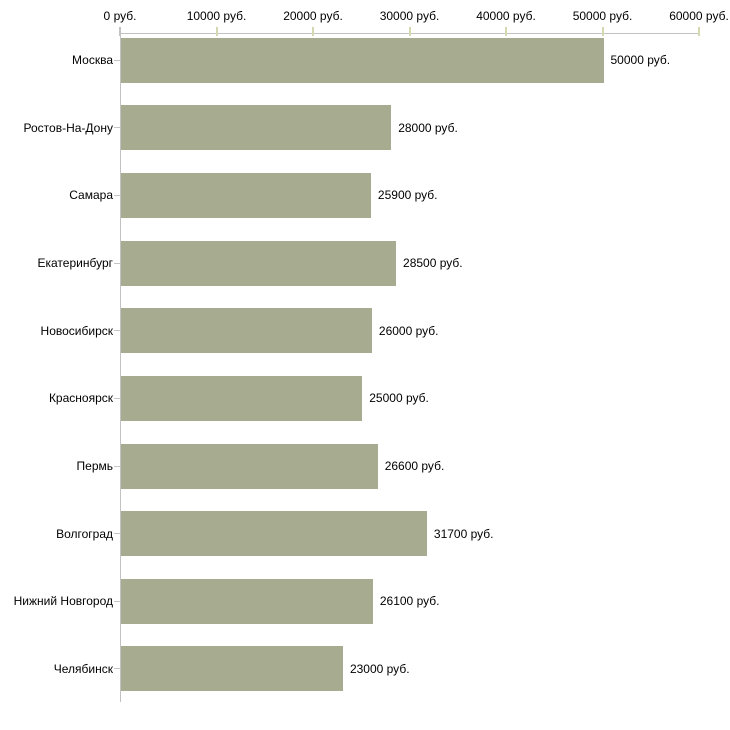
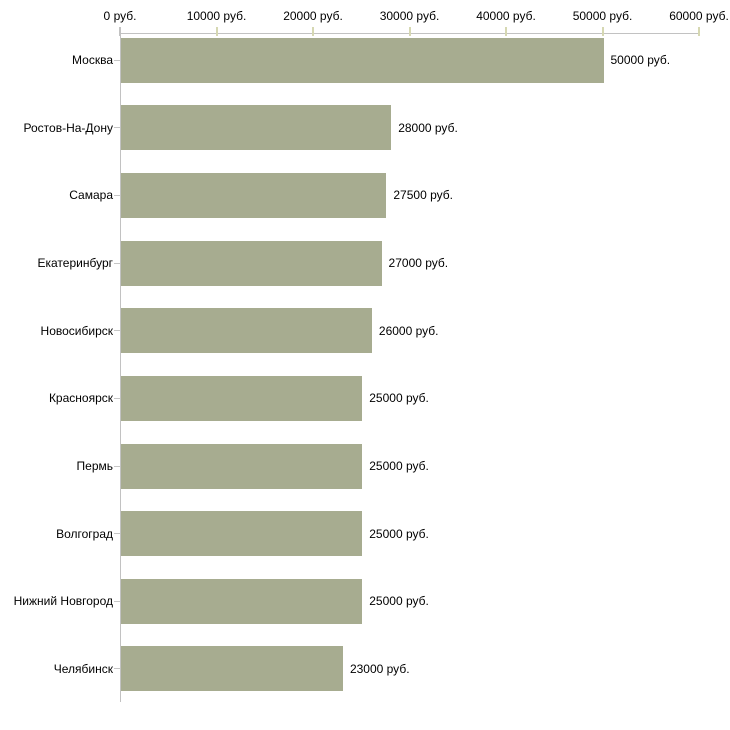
Самара: 25900 -> 27500
Екатеринбург: 28500 -> 27000
Пермь: 26600 -> 25000
Волгоград: 31700 -> 25000
Нижний Новгород: 26100 -> 25000
